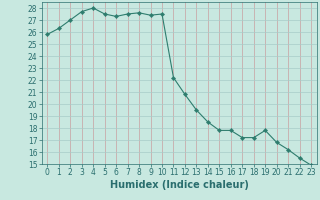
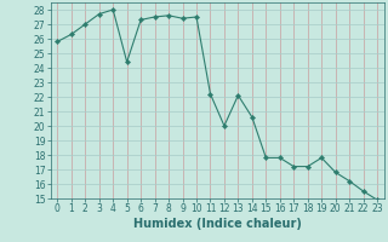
5: 27.5 -> 24.4
12: 20.8 -> 20.0
13: 19.5 -> 22.1
14: 18.5 -> 20.6
